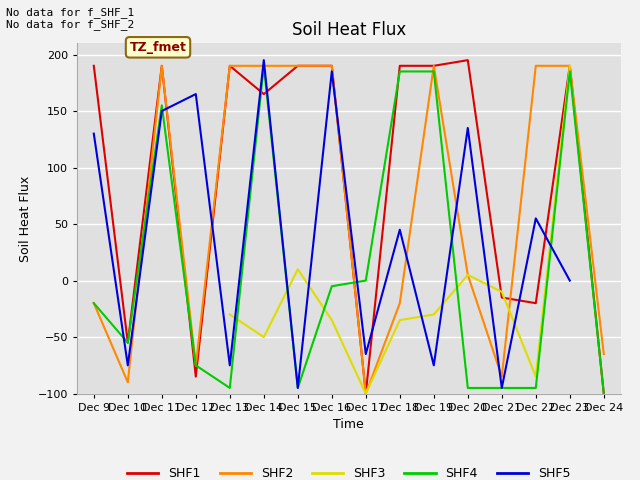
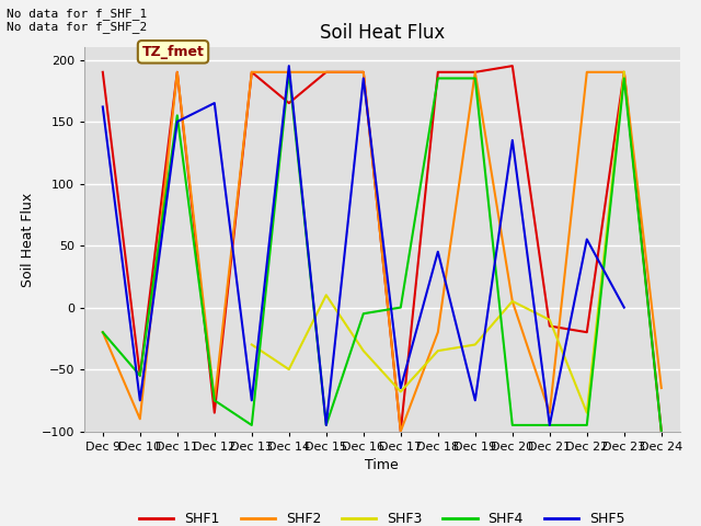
SHF5/Dec 9: 130 -> 162
SHF3/Dec 17: -100 -> -68
